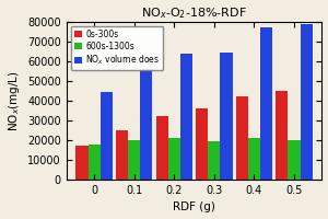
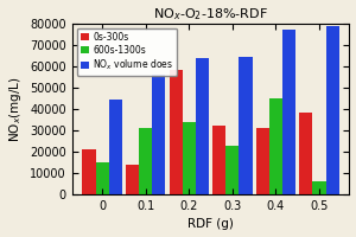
0s-300s/0: 17000 -> 21000
600s-1300s/0: 18000 -> 15000
0s-300s/0.1: 25000 -> 14000
600s-1300s/0.1: 20000 -> 31000
0s-300s/0.2: 32000 -> 58000
600s-1300s/0.2: 21000 -> 34000
0s-300s/0.3: 36000 -> 32000
600s-1300s/0.3: 20000 -> 23000
0s-300s/0.4: 42000 -> 31000
600s-1300s/0.4: 21000 -> 45000
0s-300s/0.5: 45000 -> 38000
600s-1300s/0.5: 20000 -> 6000
